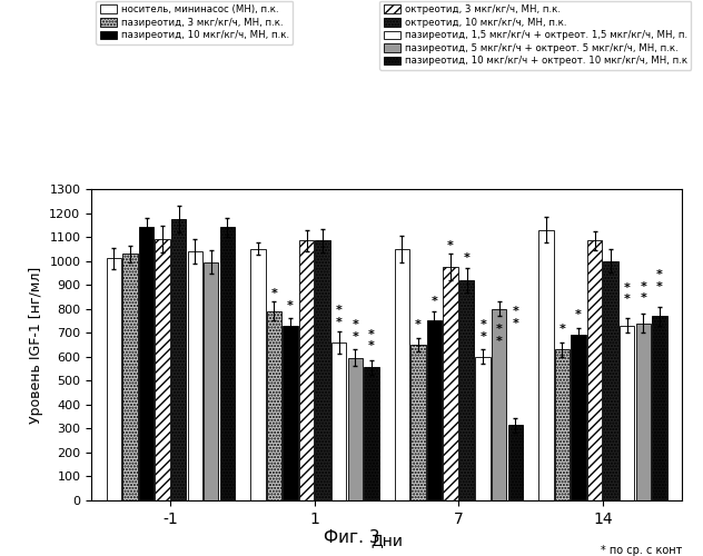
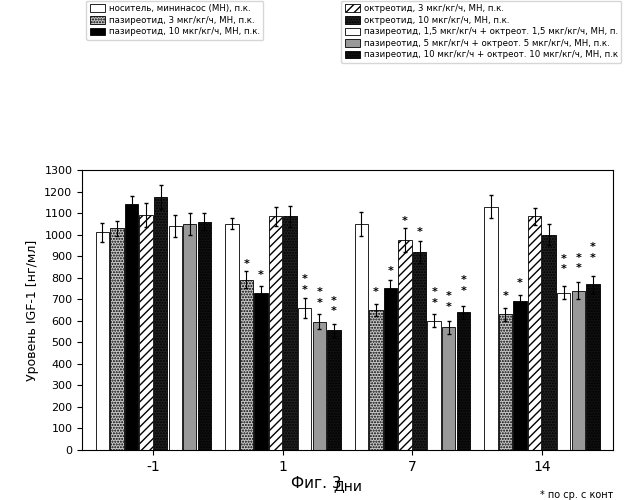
пазиреотид, 5 мкг/кг/ч + октреот. 5 мкг/кг/ч, МН, п.к./-1: 995 -> 1050
пазиреотид, 10 мкг/кг/ч + октреот. 10 мкг/кг/ч, МН, п.к/-1: 1140 -> 1060
пазиреотид, 5 мкг/кг/ч + октреот. 5 мкг/кг/ч, МН, п.к./7: 800 -> 570
пазиреотид, 10 мкг/кг/ч + октреот. 10 мкг/кг/ч, МН, п.к/7: 315 -> 640
